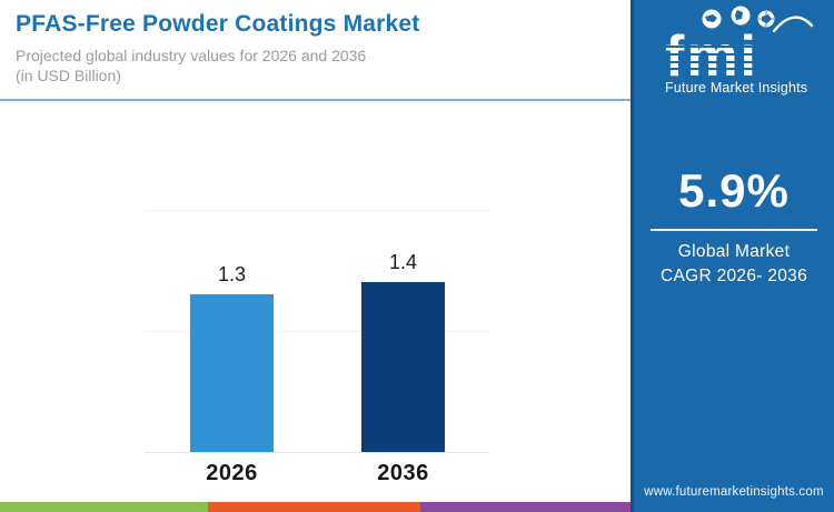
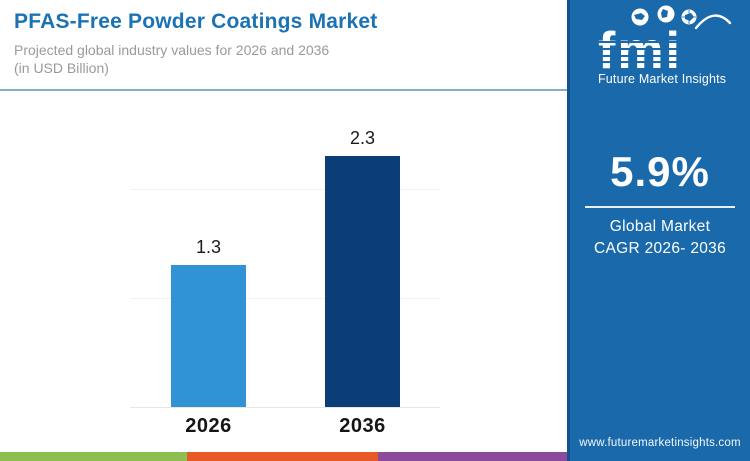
2036: 1.4 -> 2.3
